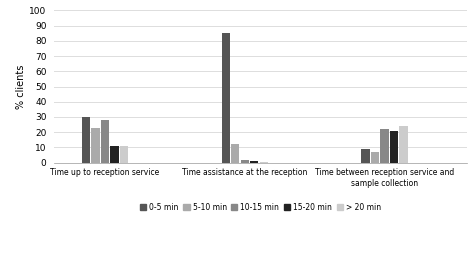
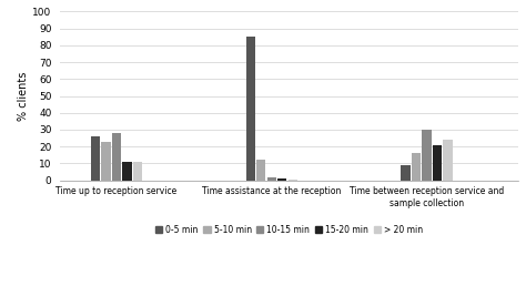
0-5 min/Time up to reception service: 30 -> 26
5-10 min/Time between reception service and sample collection: 7 -> 16
10-15 min/Time between reception service and sample collection: 22 -> 30
